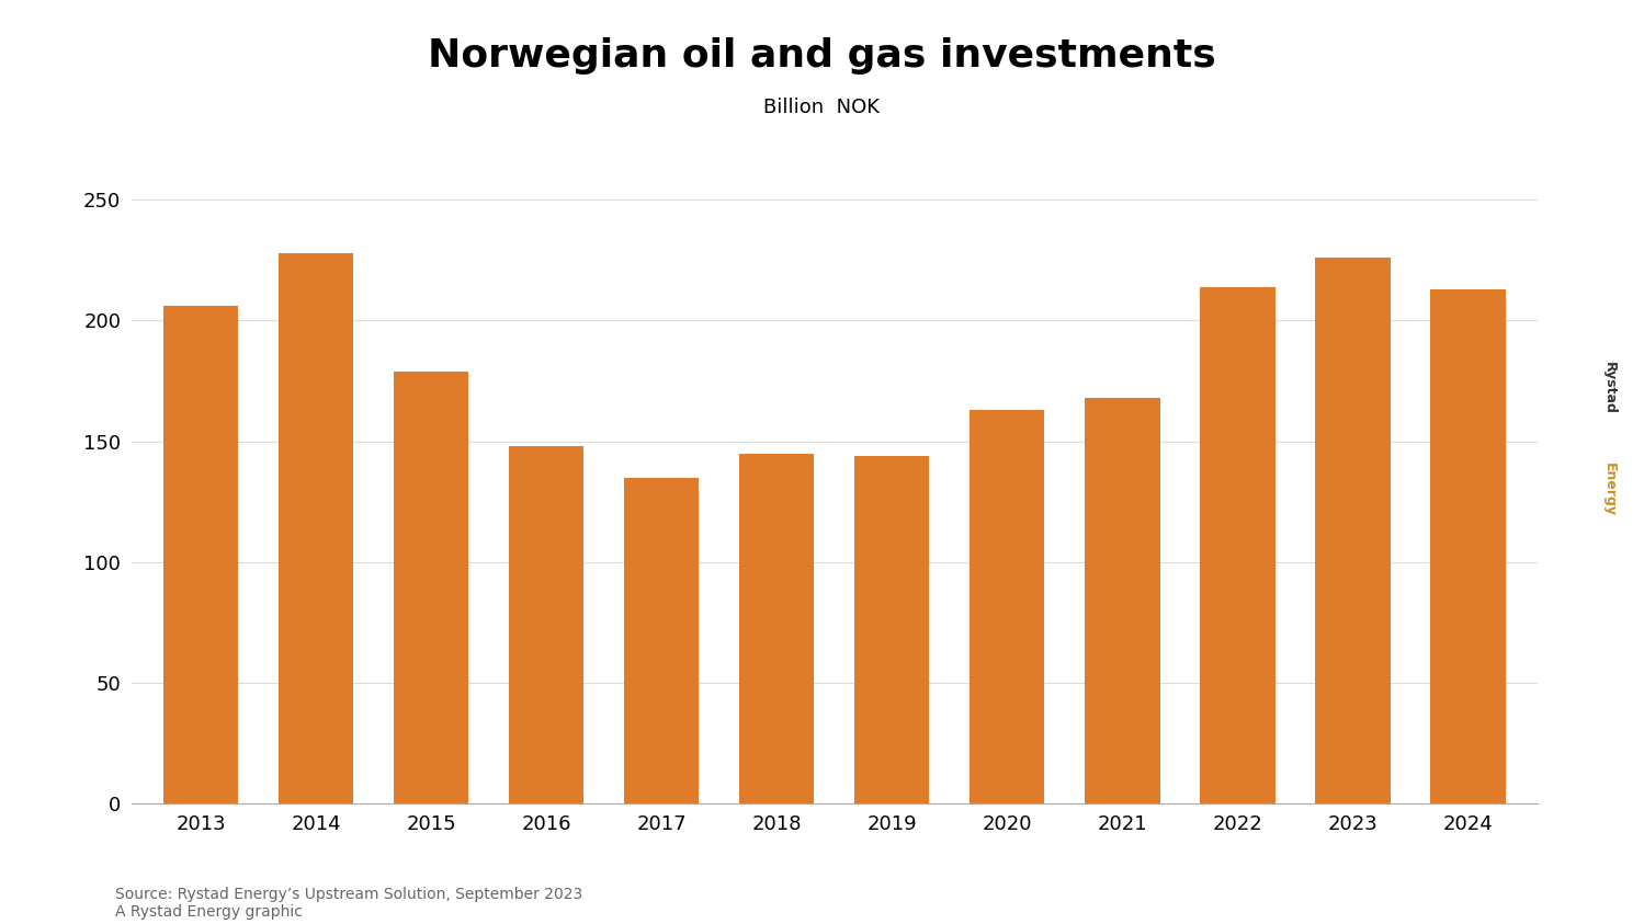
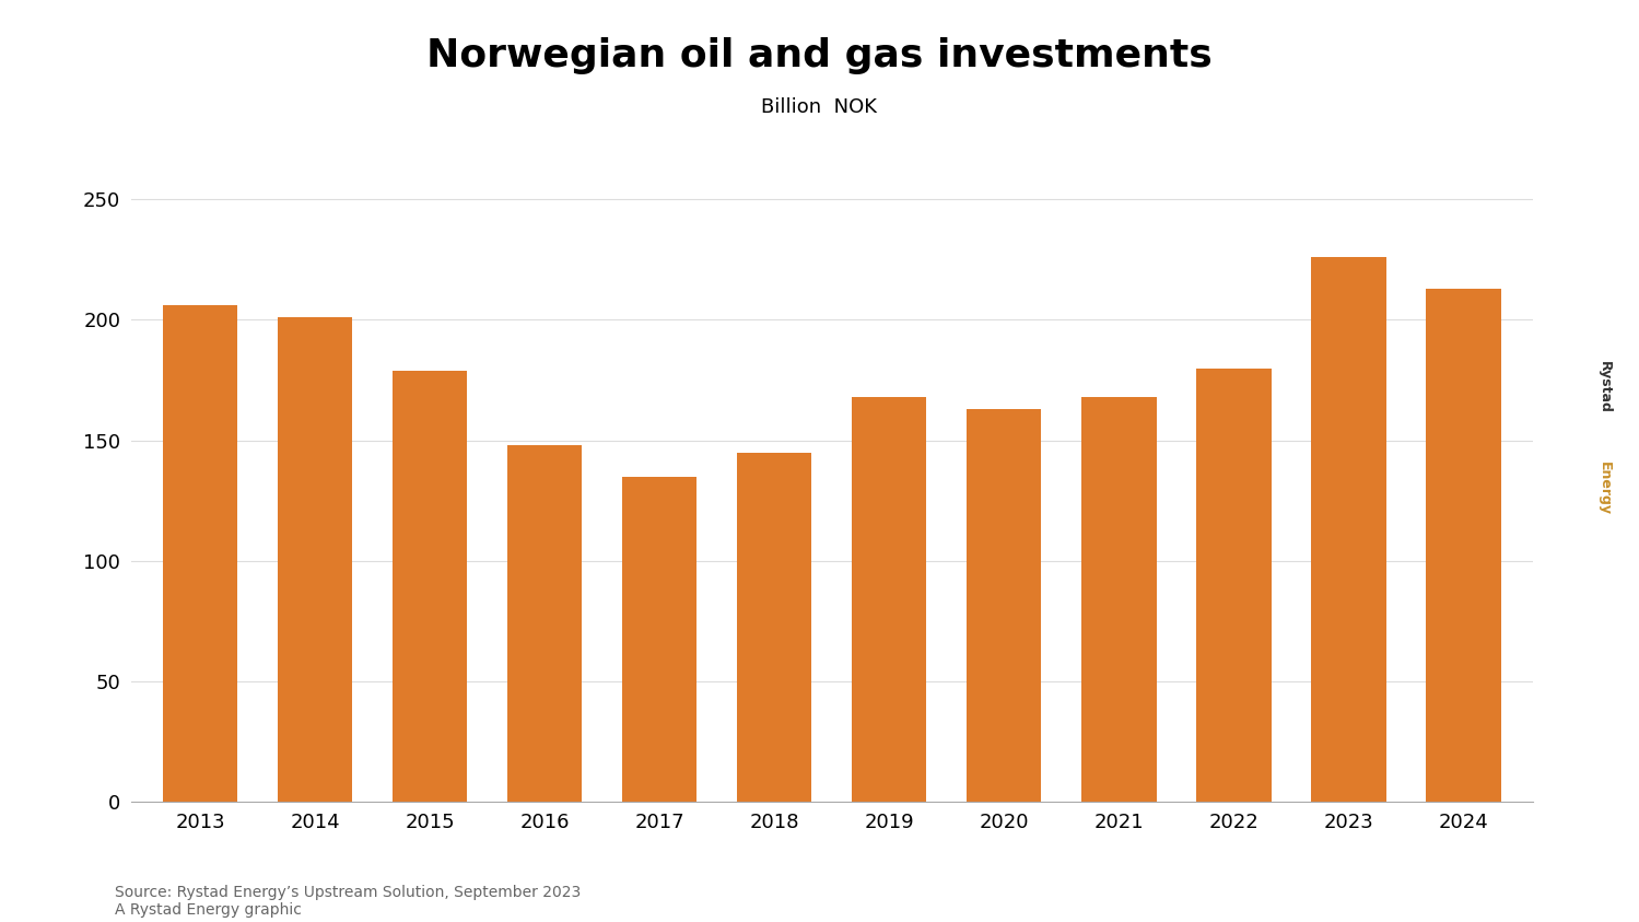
2014: 228 -> 201
2019: 144 -> 168
2022: 214 -> 180
